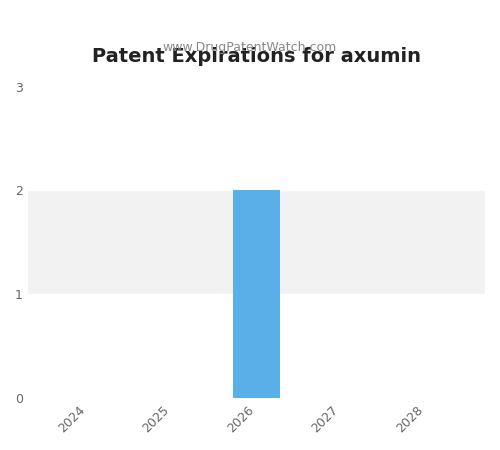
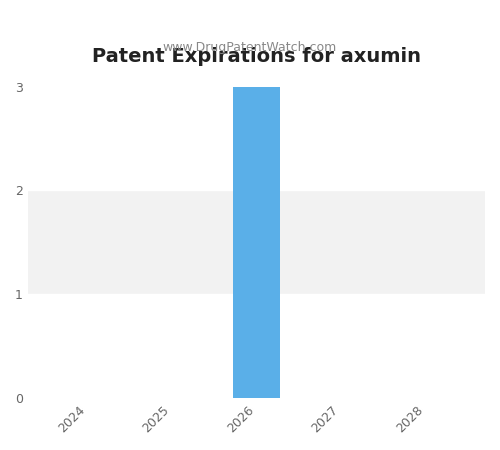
2026: 2 -> 3
